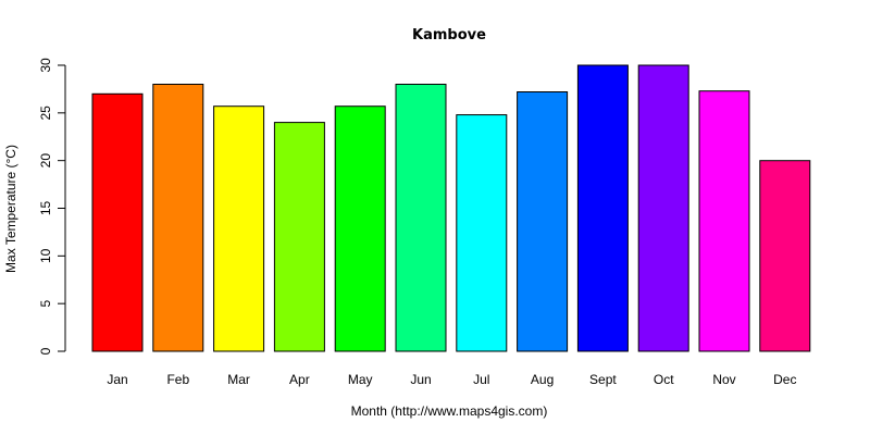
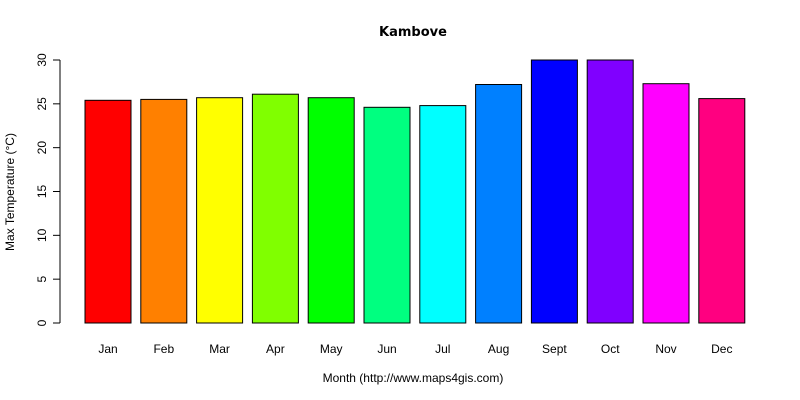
Jan: 27 -> 25
Feb: 28 -> 26
Apr: 24 -> 26
Jun: 28 -> 25
Dec: 20 -> 26
